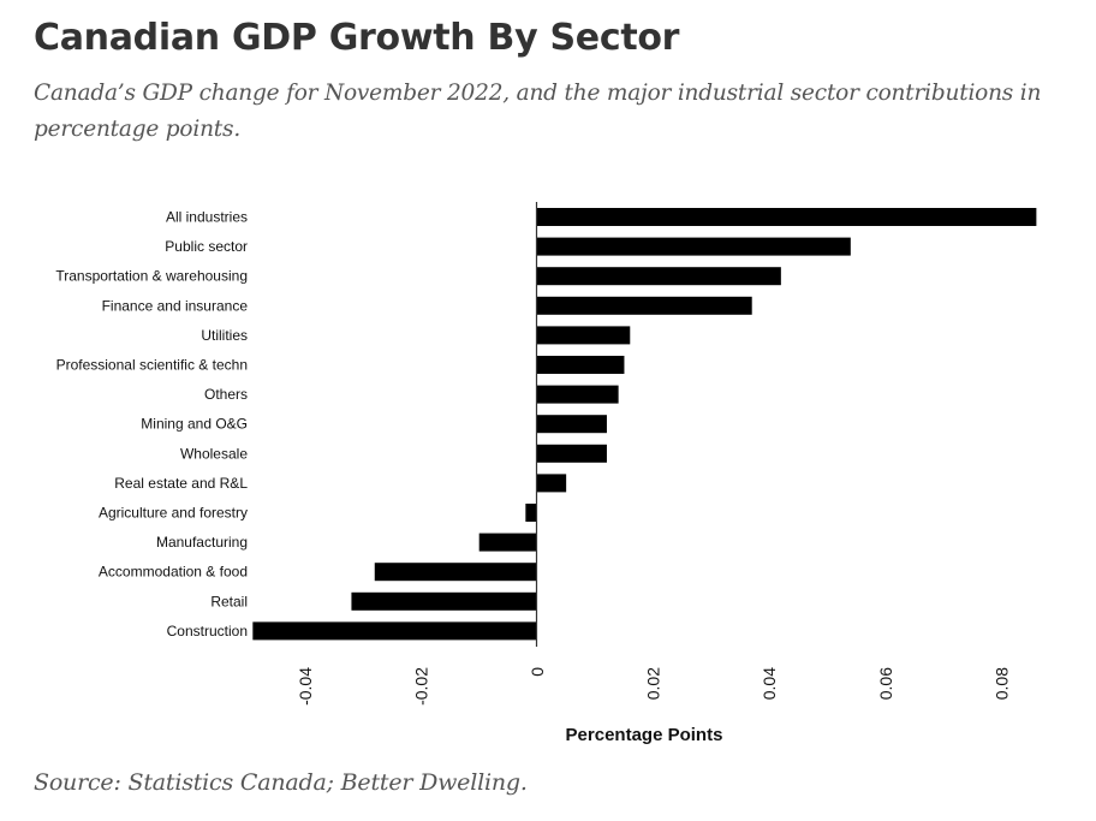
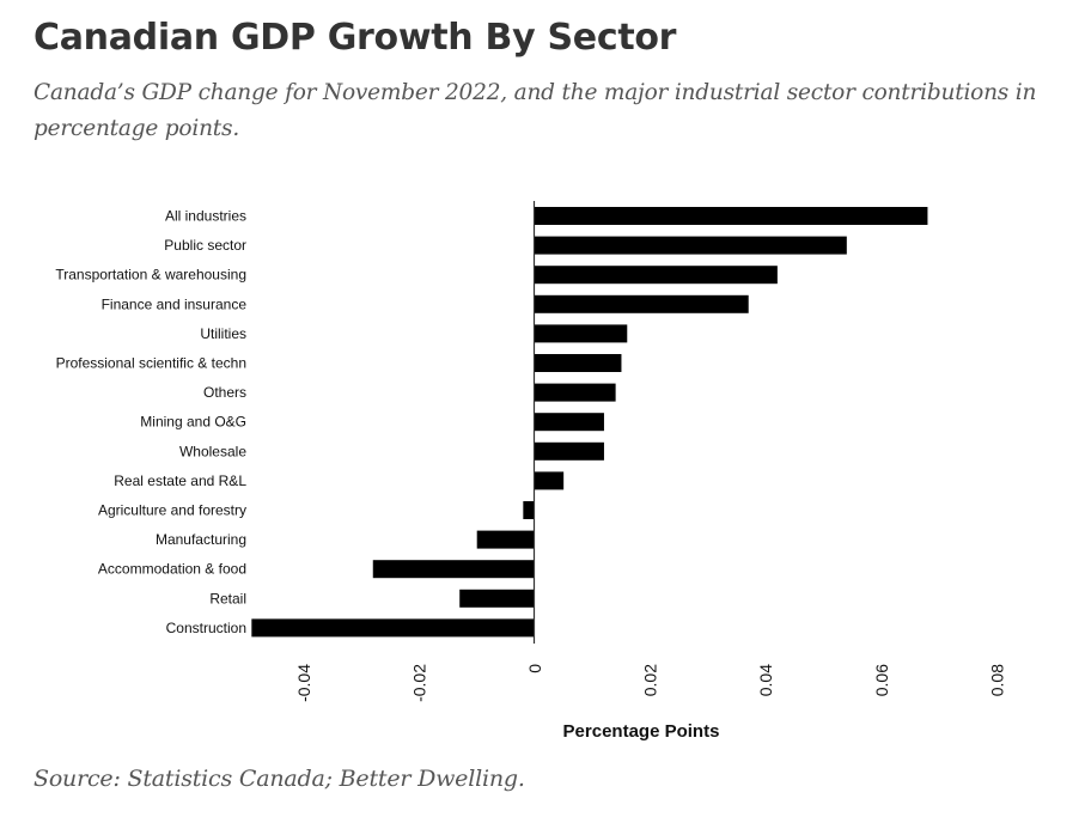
All industries: 0.086 -> 0.068
Retail: -0.032 -> -0.013
